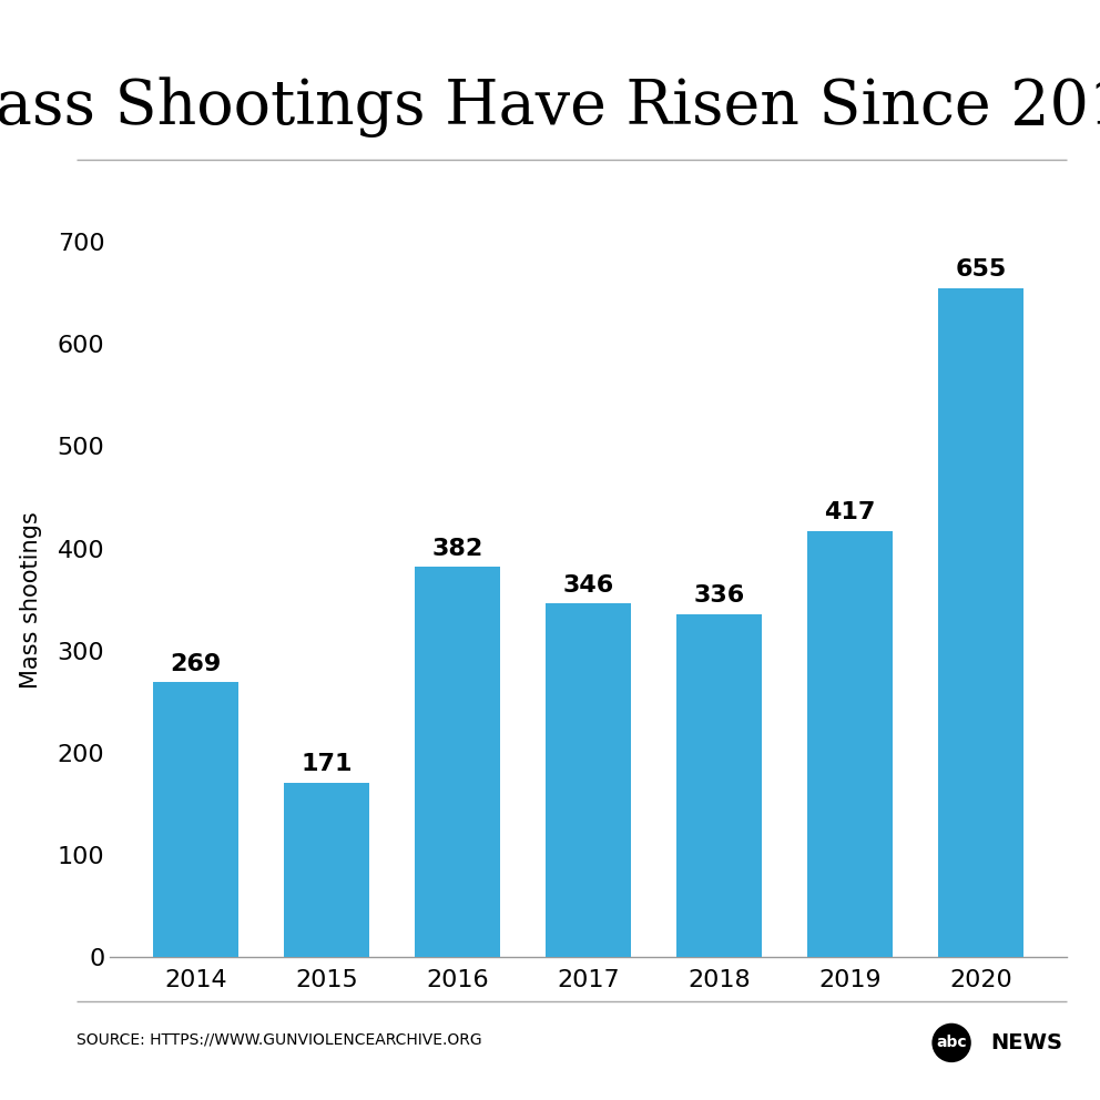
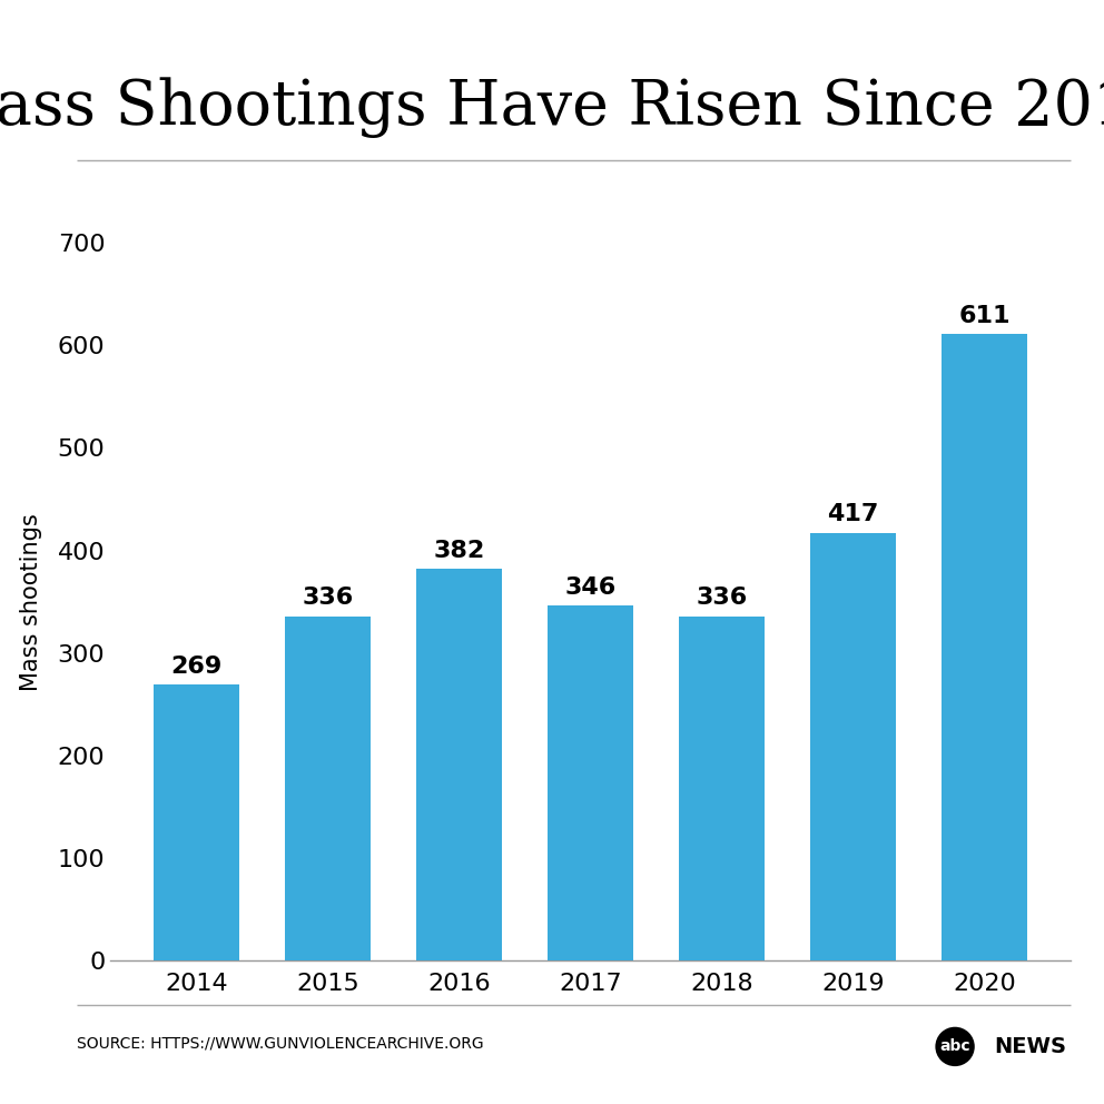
2015: 171 -> 336
2020: 655 -> 611
